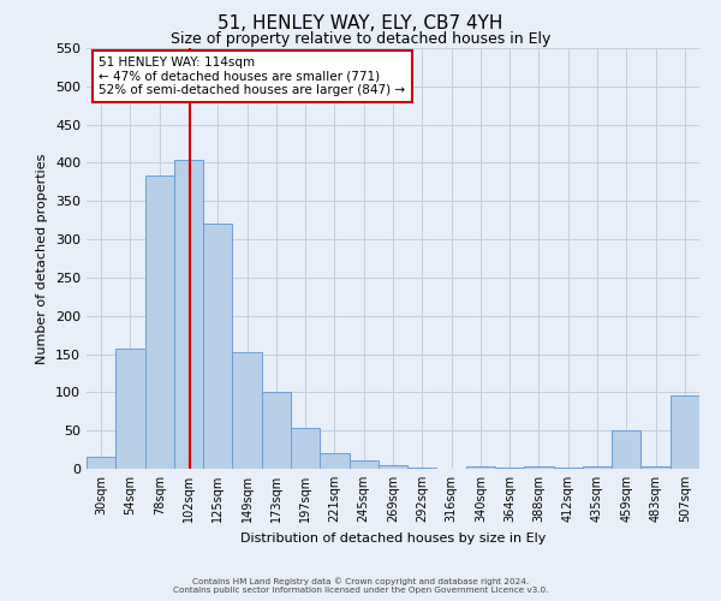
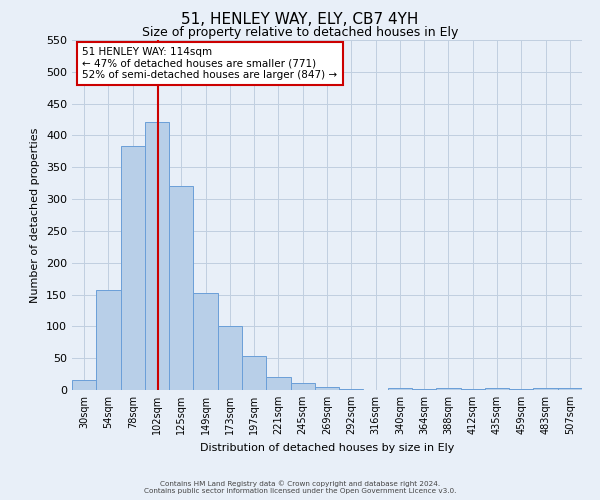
102sqm: 404 -> 421
459sqm: 50 -> 1
507sqm: 96 -> 3
